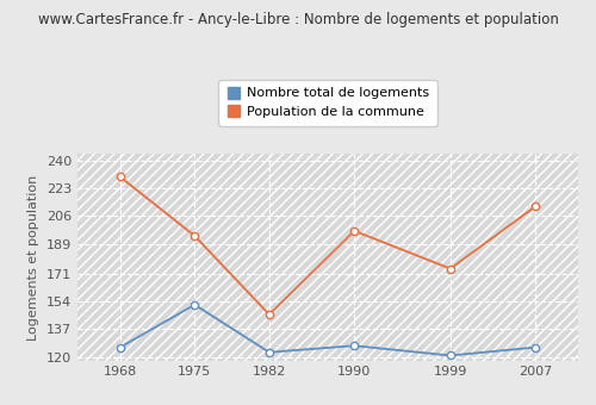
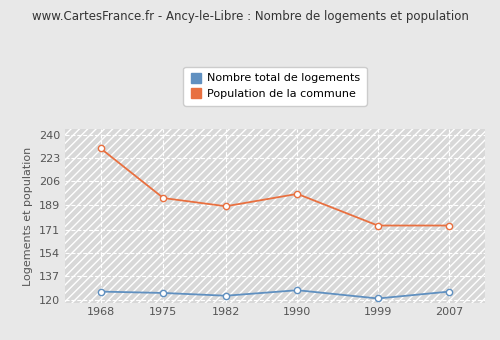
Nombre total de logements/1975: 152 -> 125
Population de la commune/1982: 146 -> 188
Population de la commune/2007: 212 -> 174
